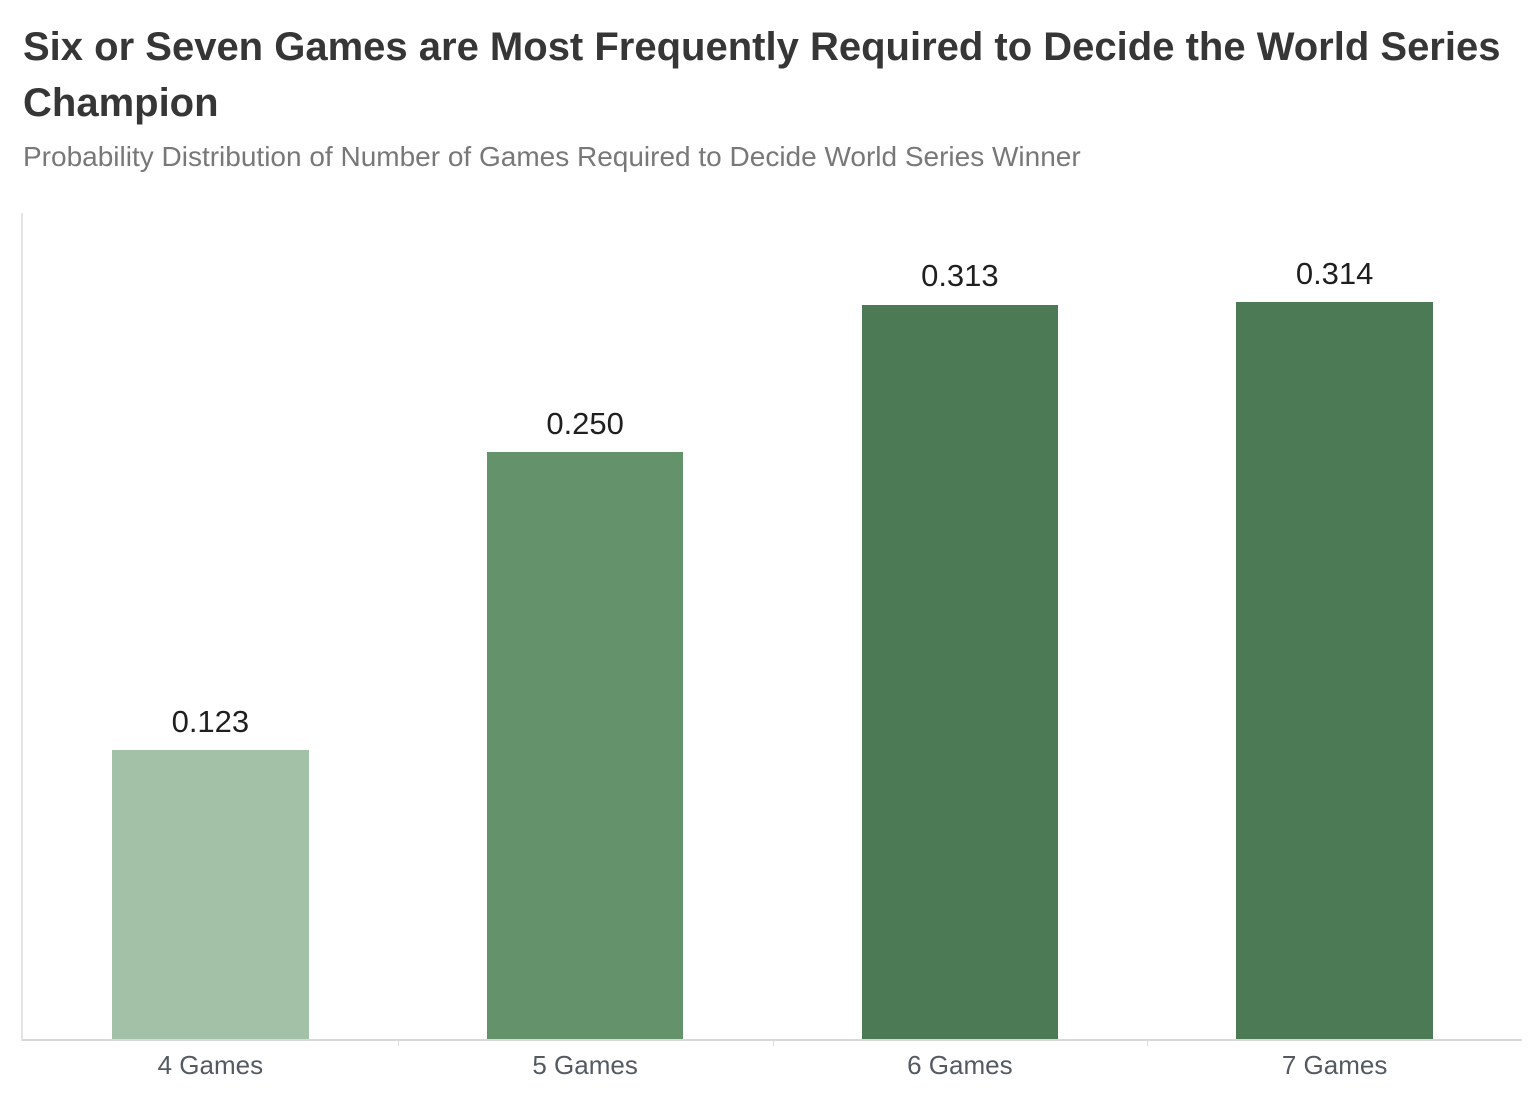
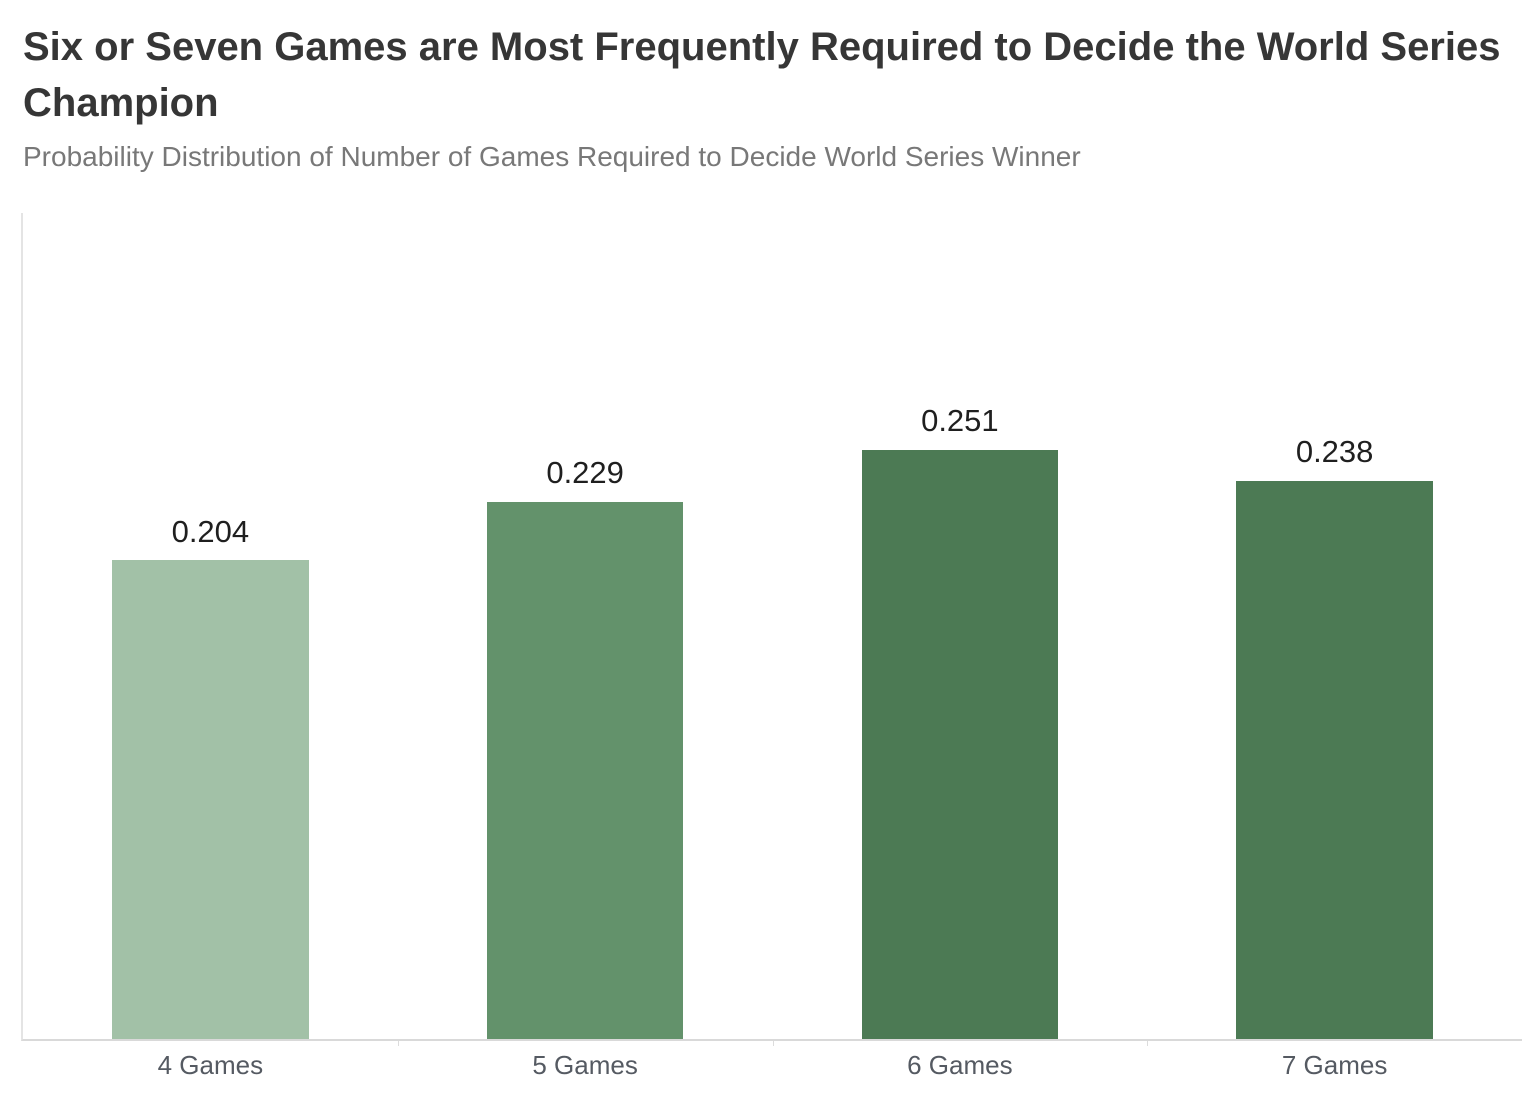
4 Games: 0.123 -> 0.204
5 Games: 0.250 -> 0.229
6 Games: 0.313 -> 0.251
7 Games: 0.314 -> 0.238
